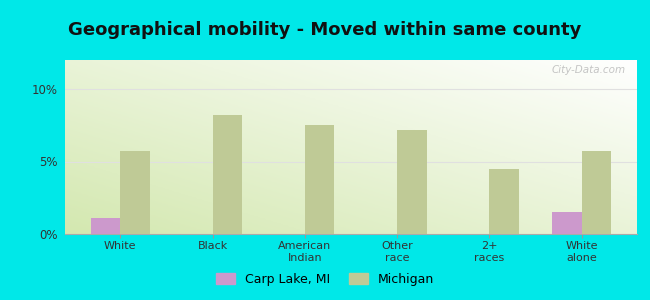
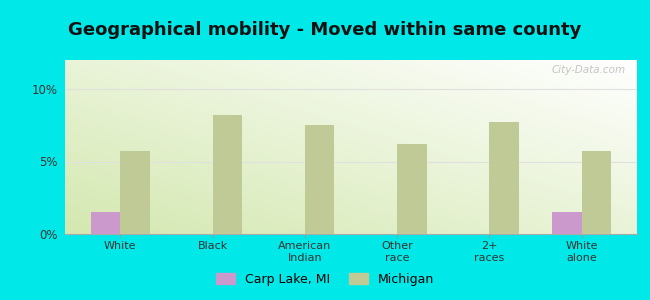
Carp Lake, MI/White: 1.1% -> 1.5%
Michigan/Other race: 7.2% -> 6.2%
Michigan/2+ races: 4.5% -> 7.7%
